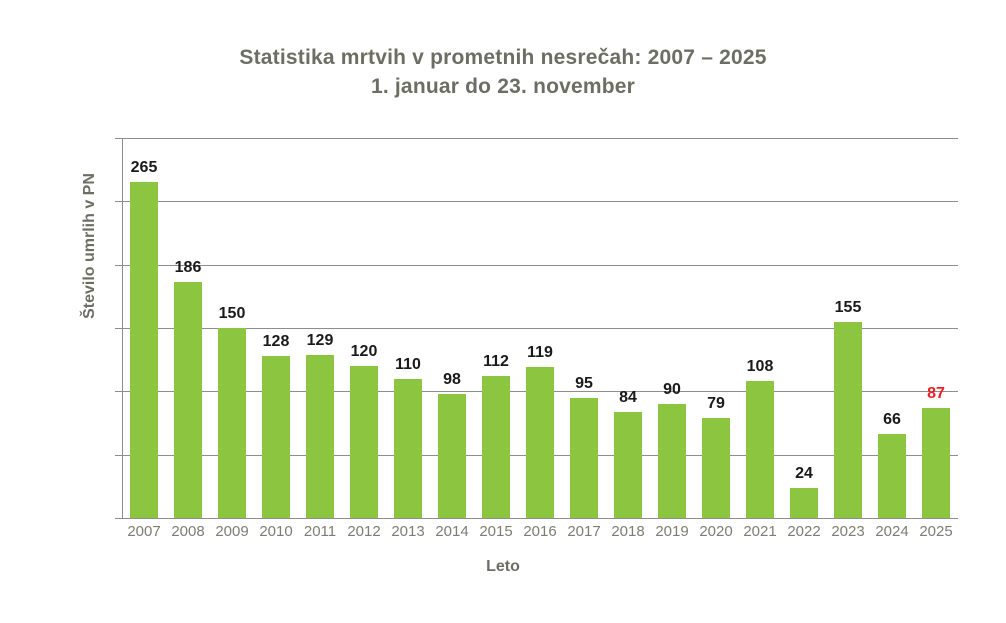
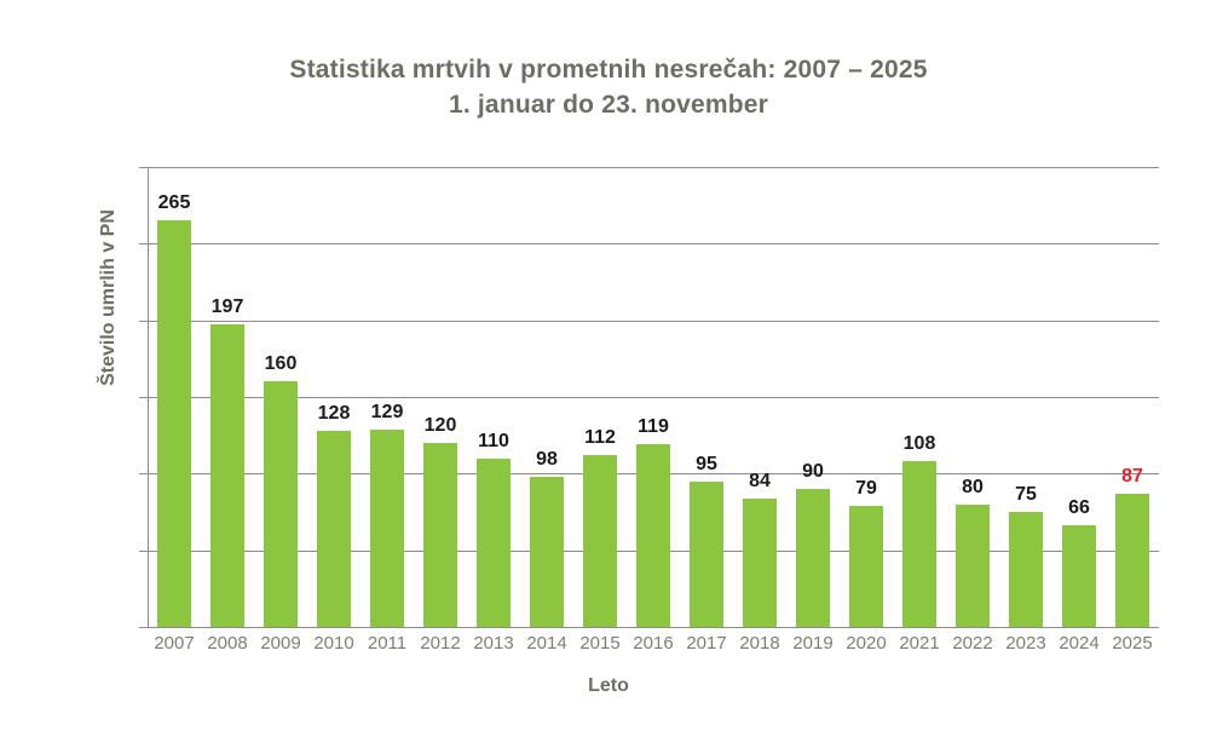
2008: 186 -> 197
2009: 150 -> 160
2022: 24 -> 80
2023: 155 -> 75
